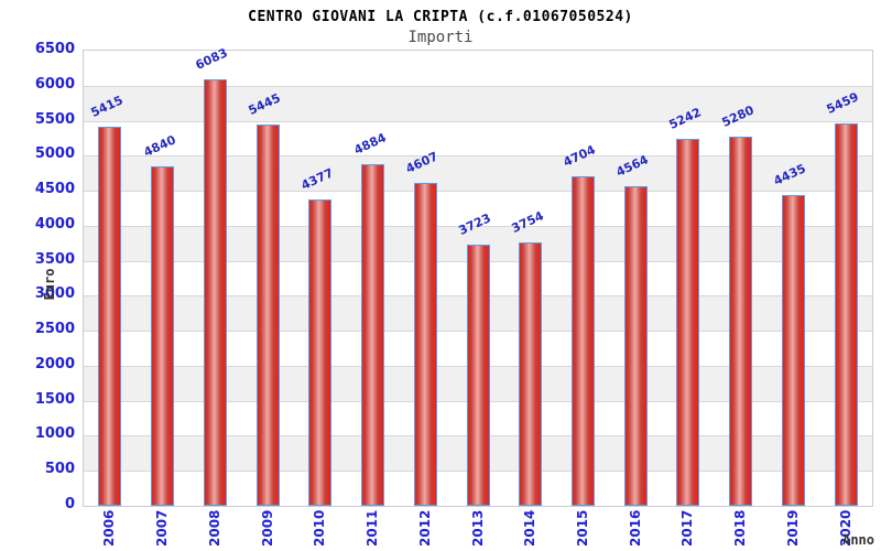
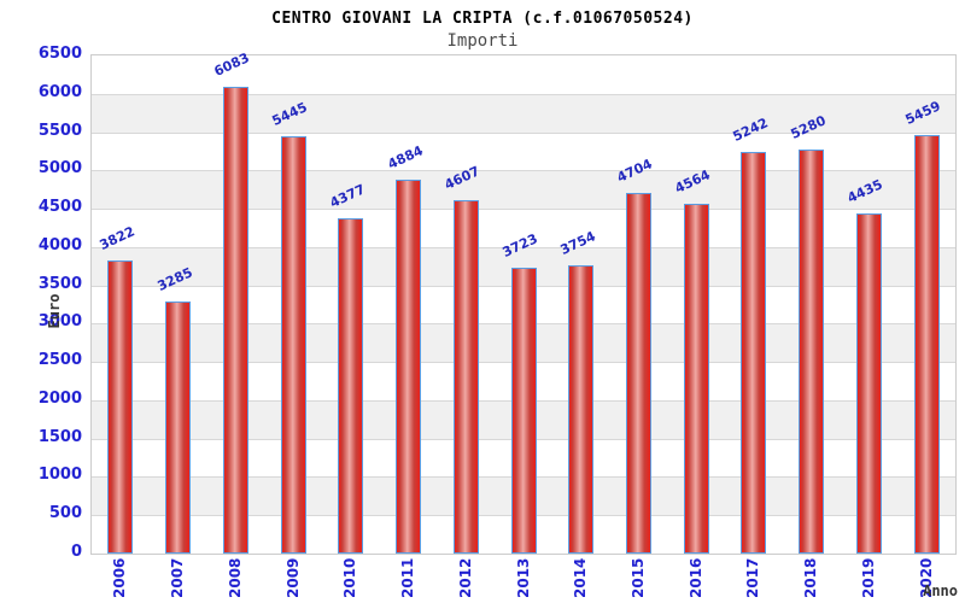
2006: 5415 -> 3822
2007: 4840 -> 3285
